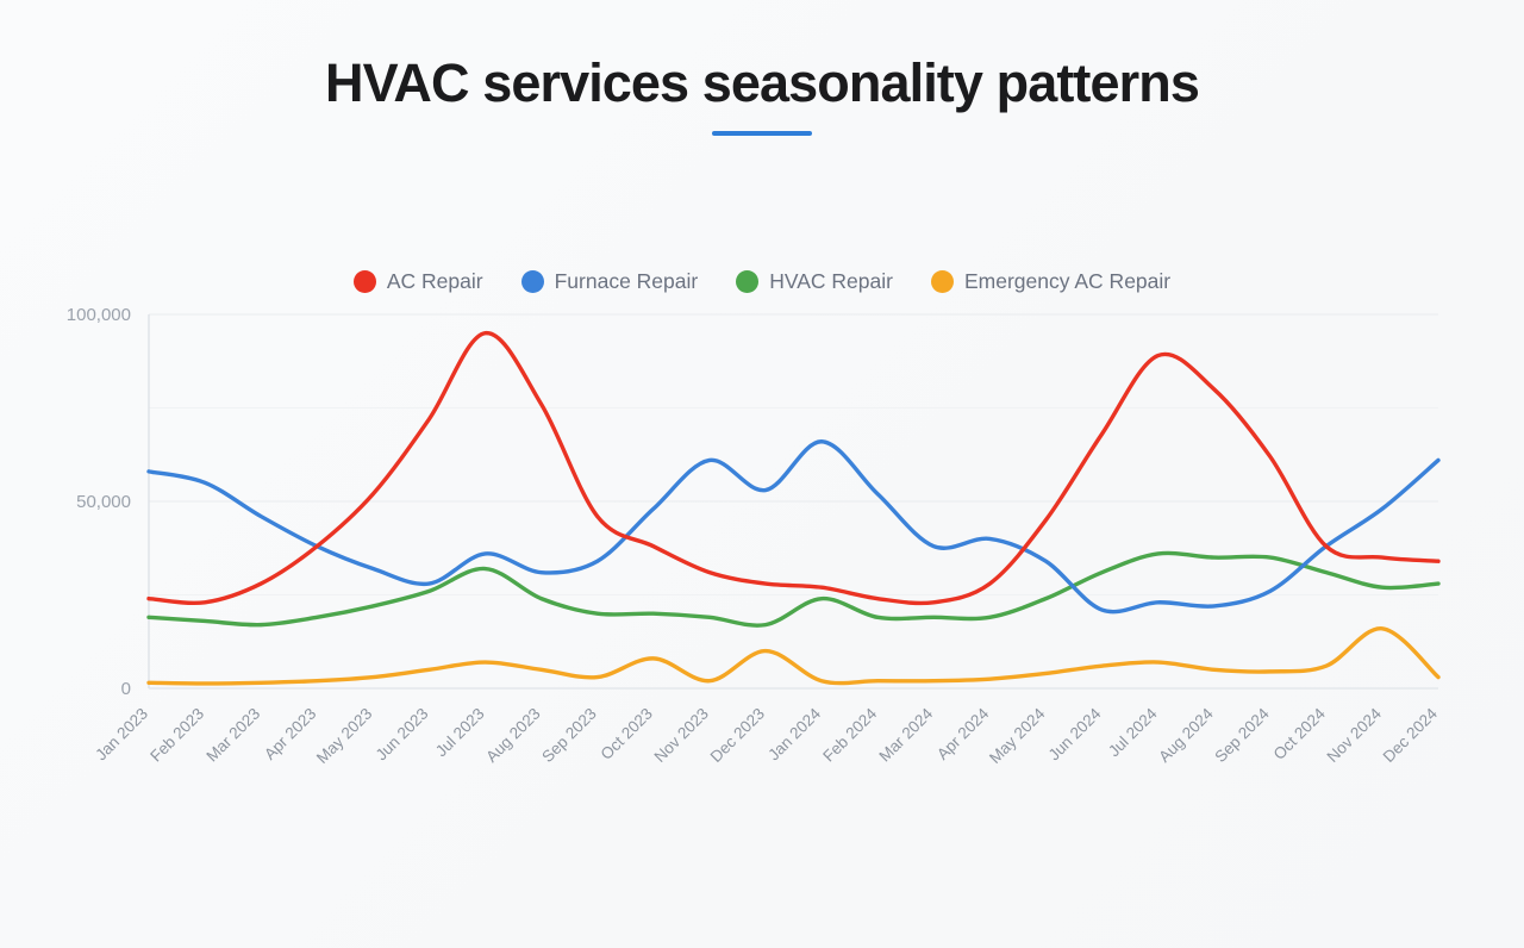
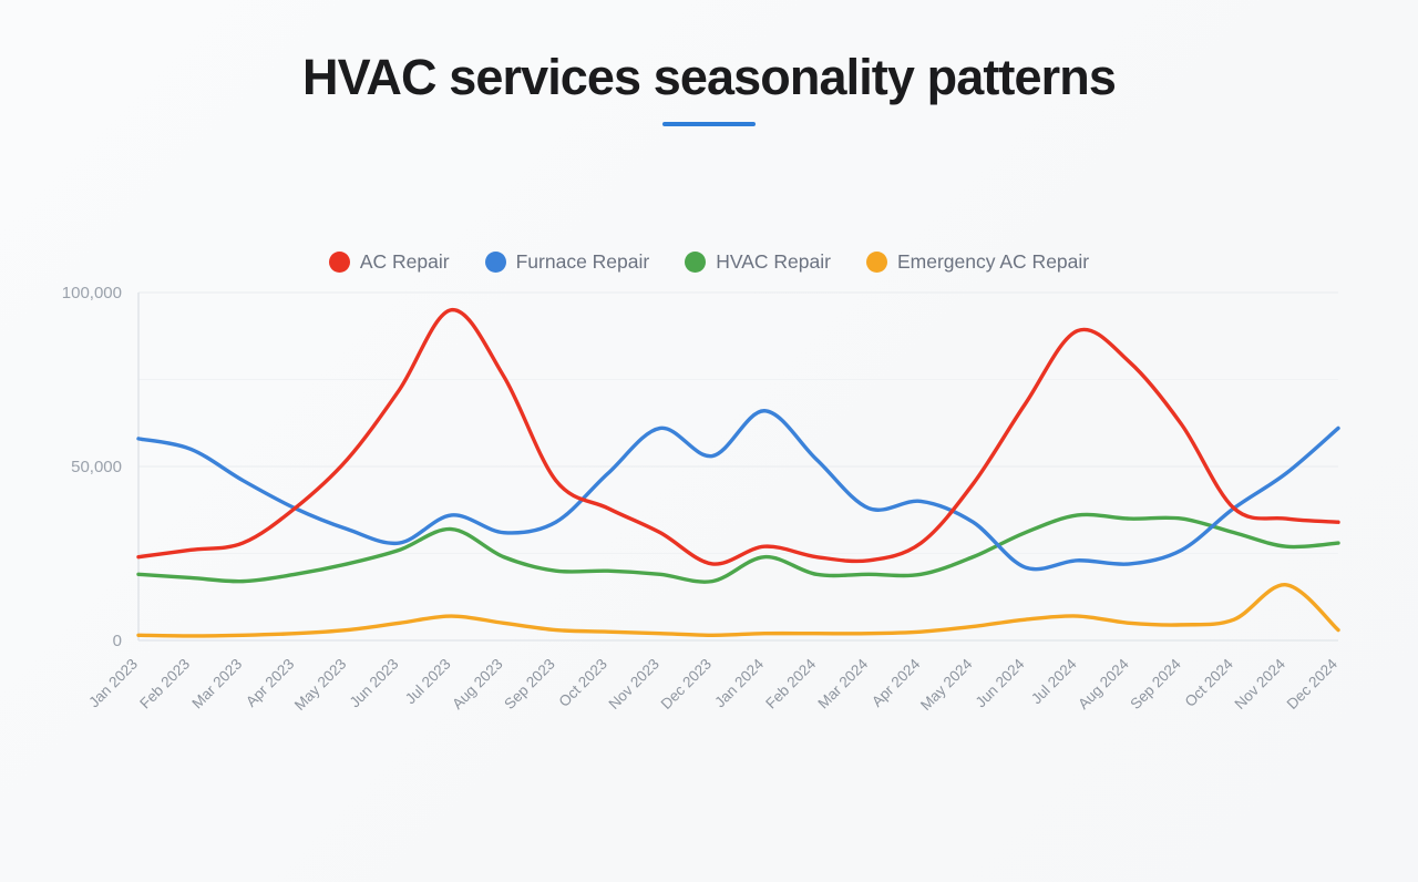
AC Repair/Feb 2023: 23000 -> 26000
Emergency AC Repair/Oct 2023: 8000 -> 2000
AC Repair/Dec 2023: 28000 -> 22000
Emergency AC Repair/Dec 2023: 10000 -> 2000
